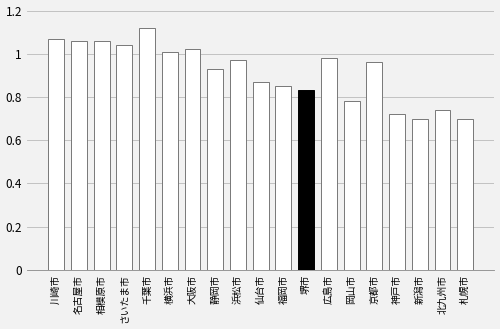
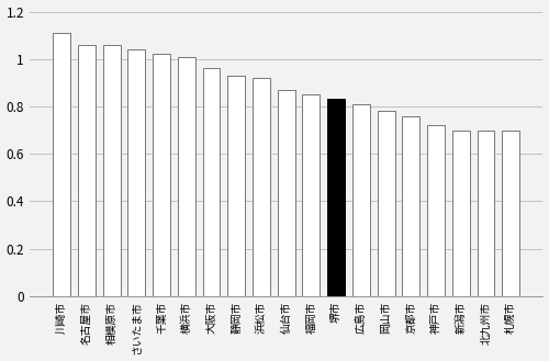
川崎市: 1.07 -> 1.11
千葉市: 1.12 -> 1.02
大阪市: 1.02 -> 0.96
浜松市: 0.97 -> 0.92
広島市: 0.98 -> 0.81
京都市: 0.96 -> 0.76
北九州市: 0.74 -> 0.70
